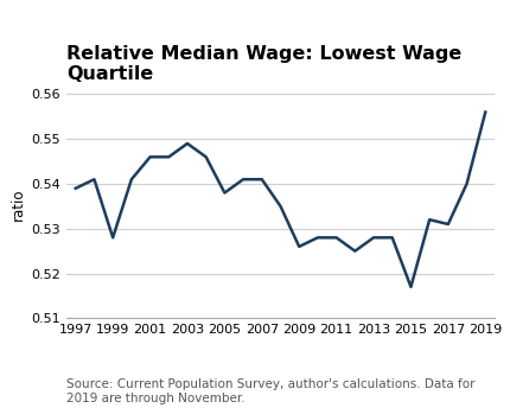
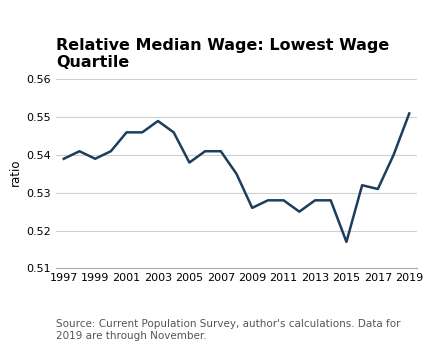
1999: 0.528 -> 0.539
2019: 0.556 -> 0.551
